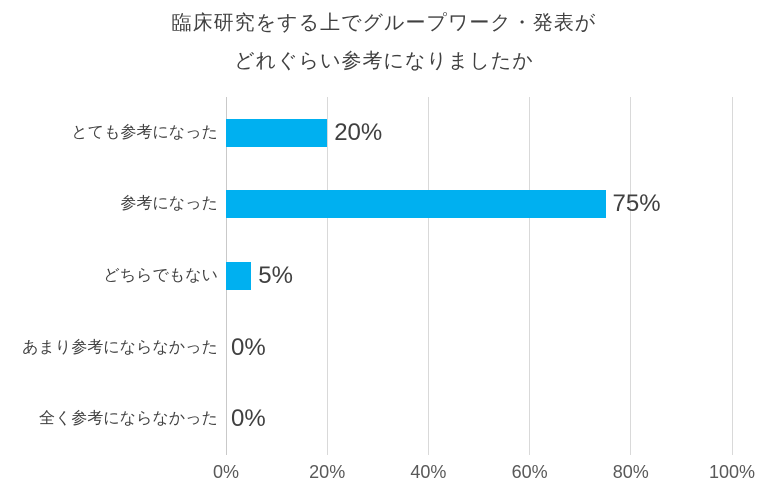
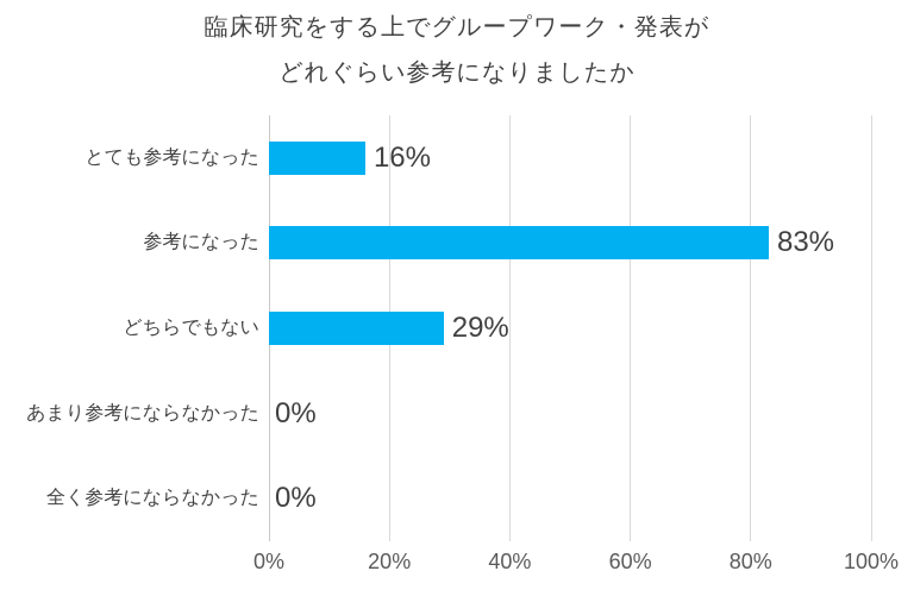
とても参考になった: 20% -> 16%
参考になった: 75% -> 83%
どちらでもない: 5% -> 29%
